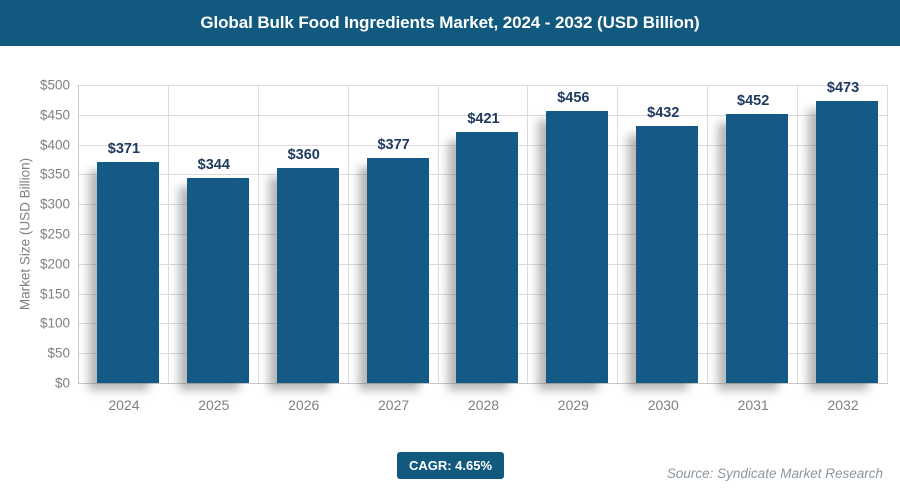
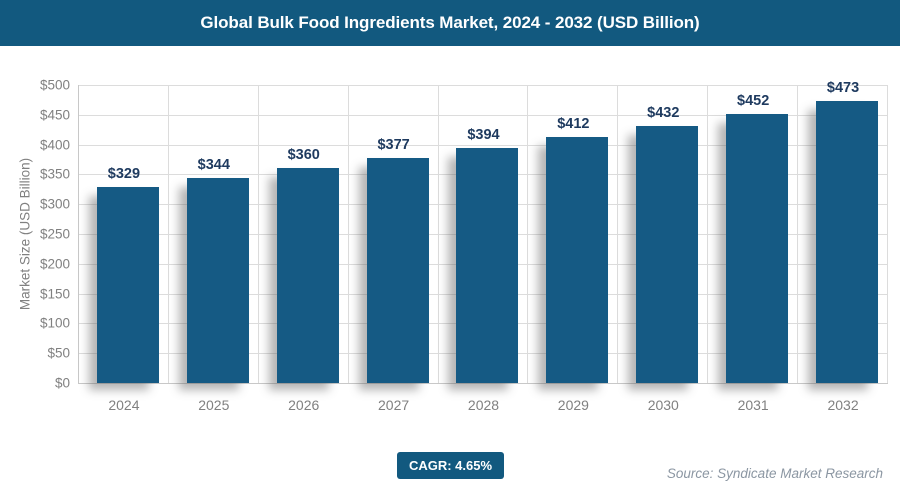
2024: $371 -> $329
2028: $421 -> $394
2029: $456 -> $412
